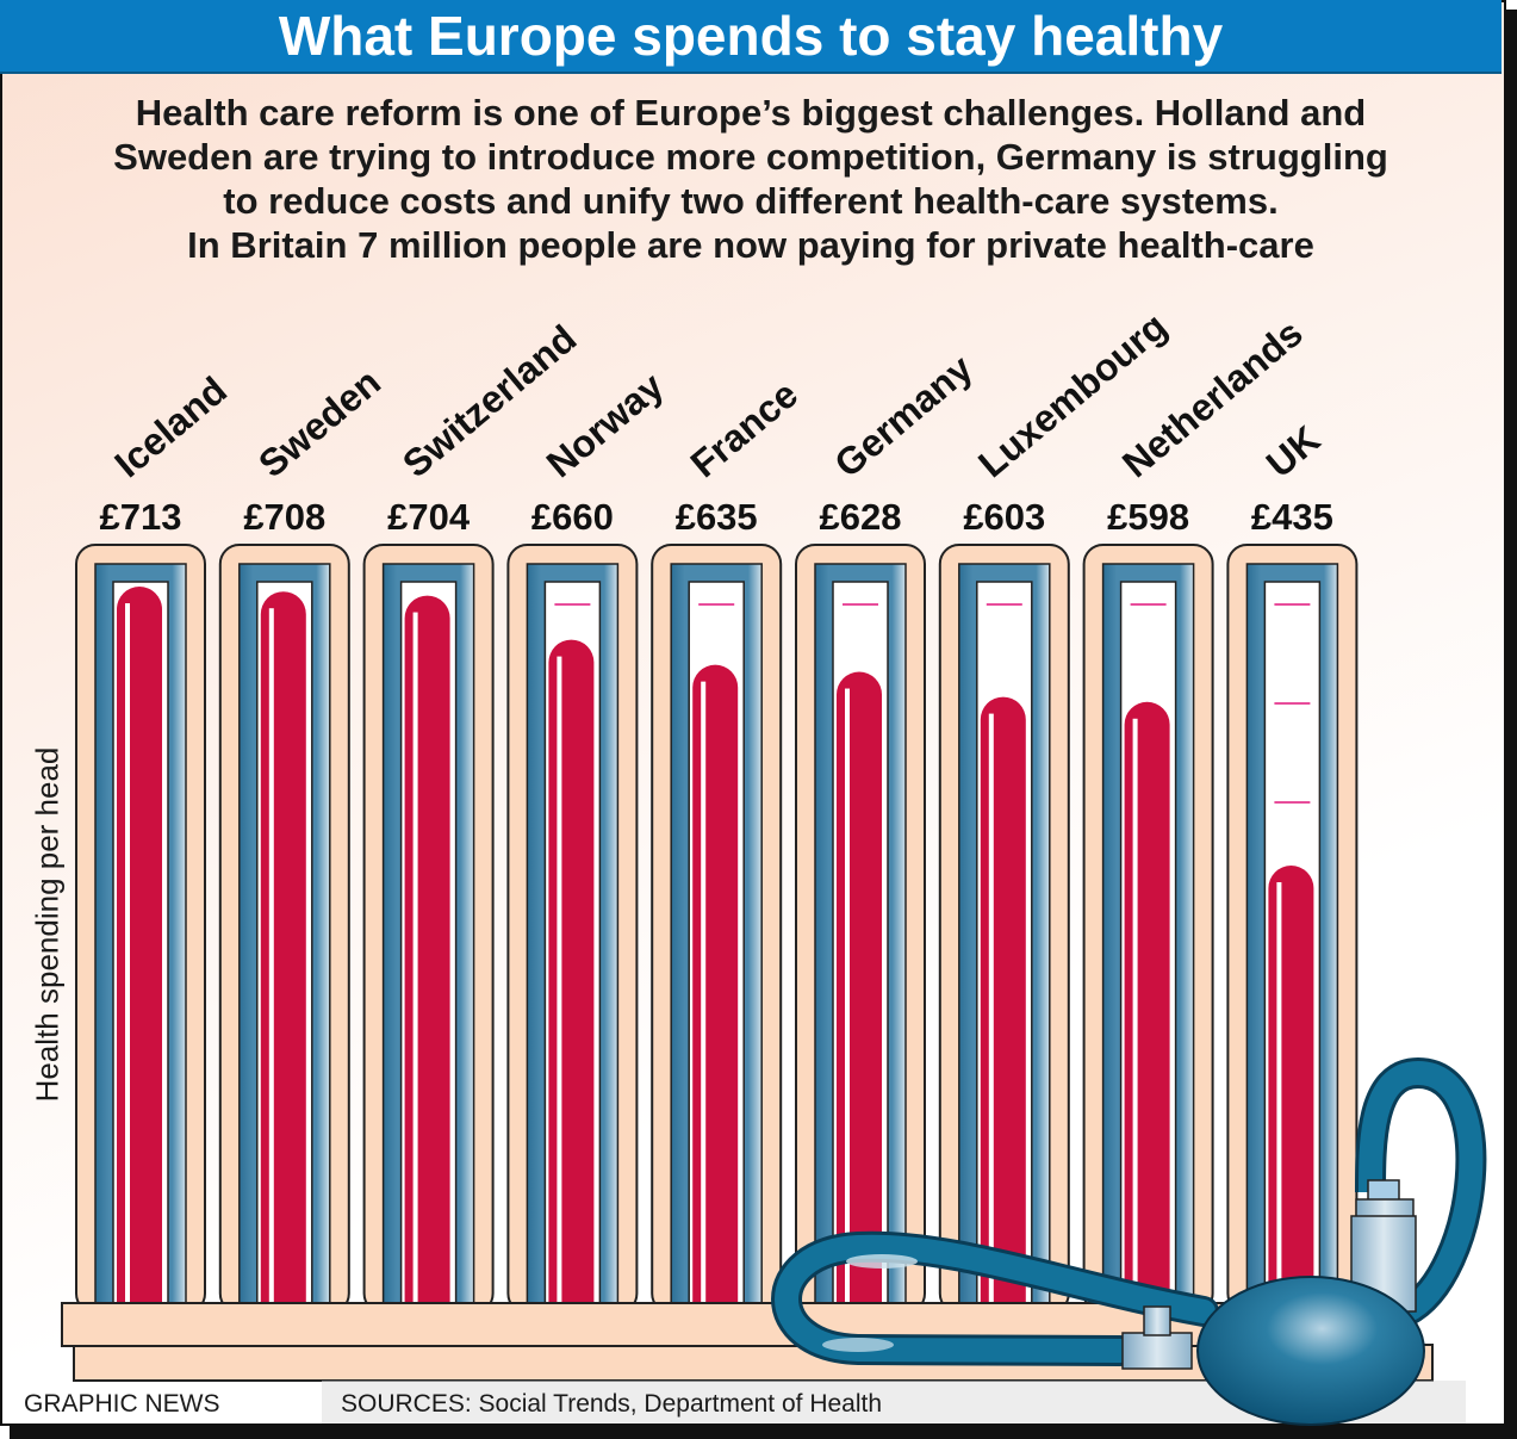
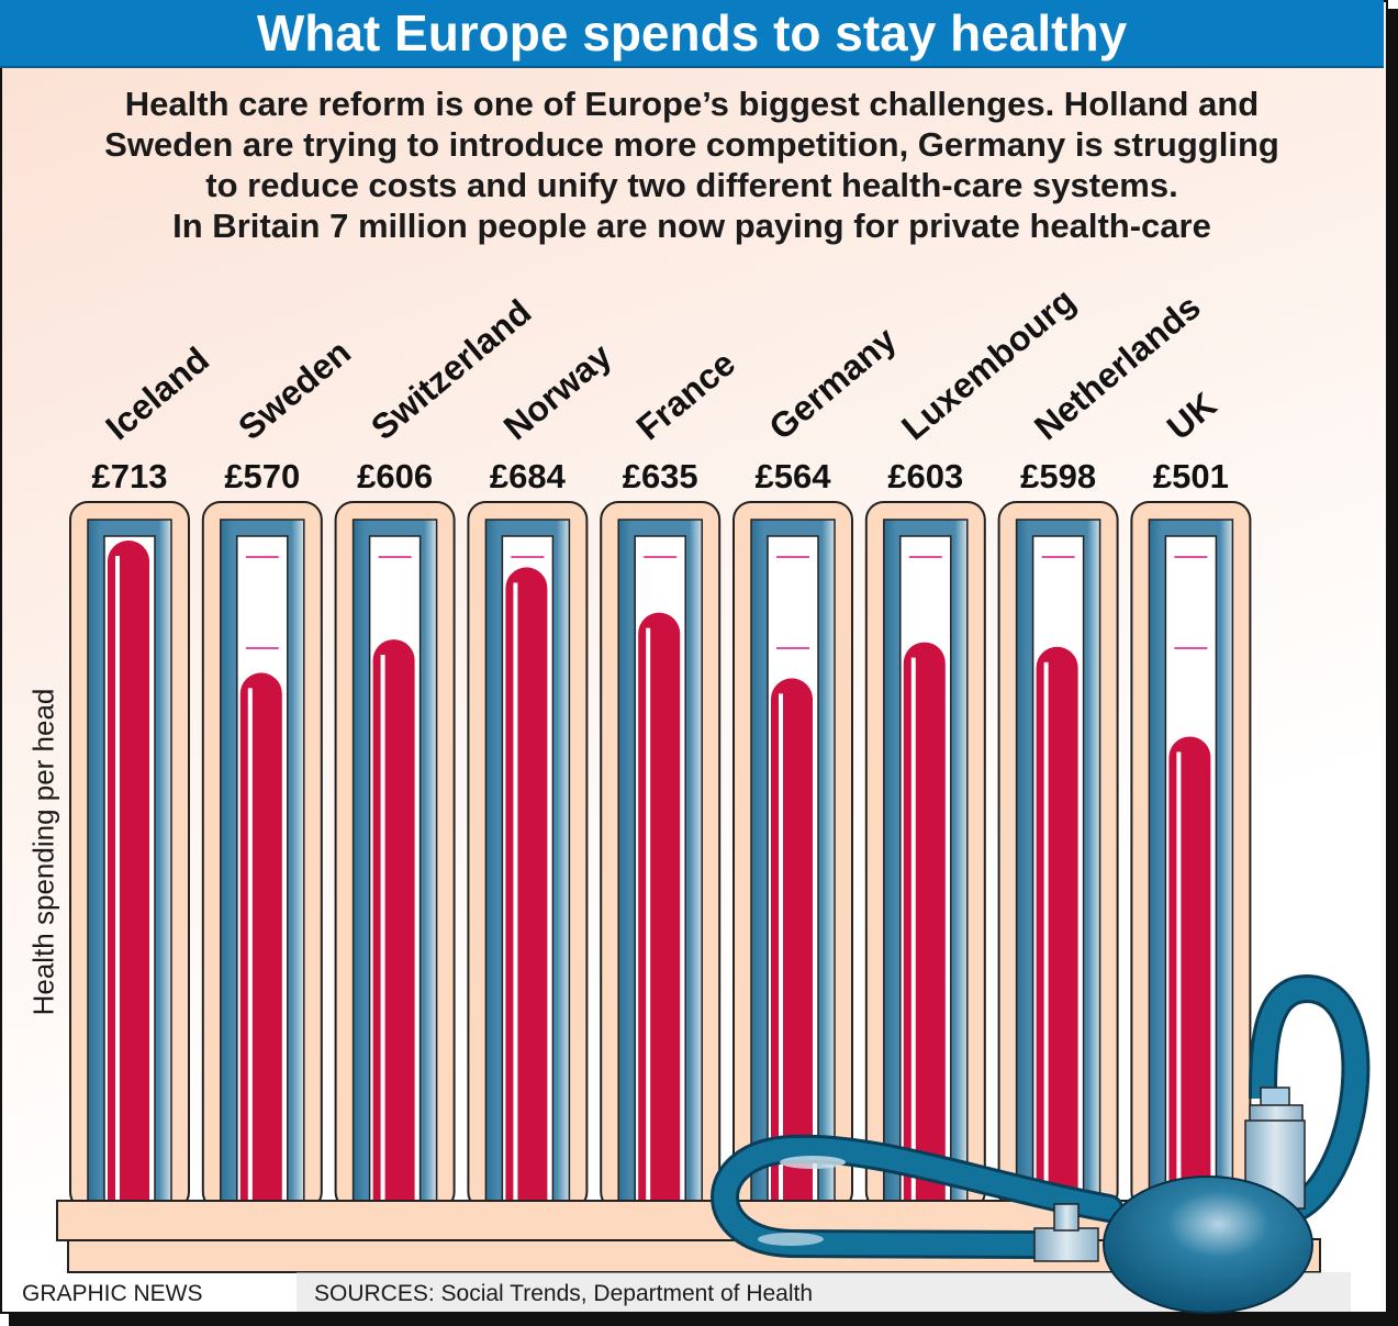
Sweden: £708 -> £570
Switzerland: £704 -> £606
Norway: £660 -> £684
Germany: £628 -> £564
UK: £435 -> £501
